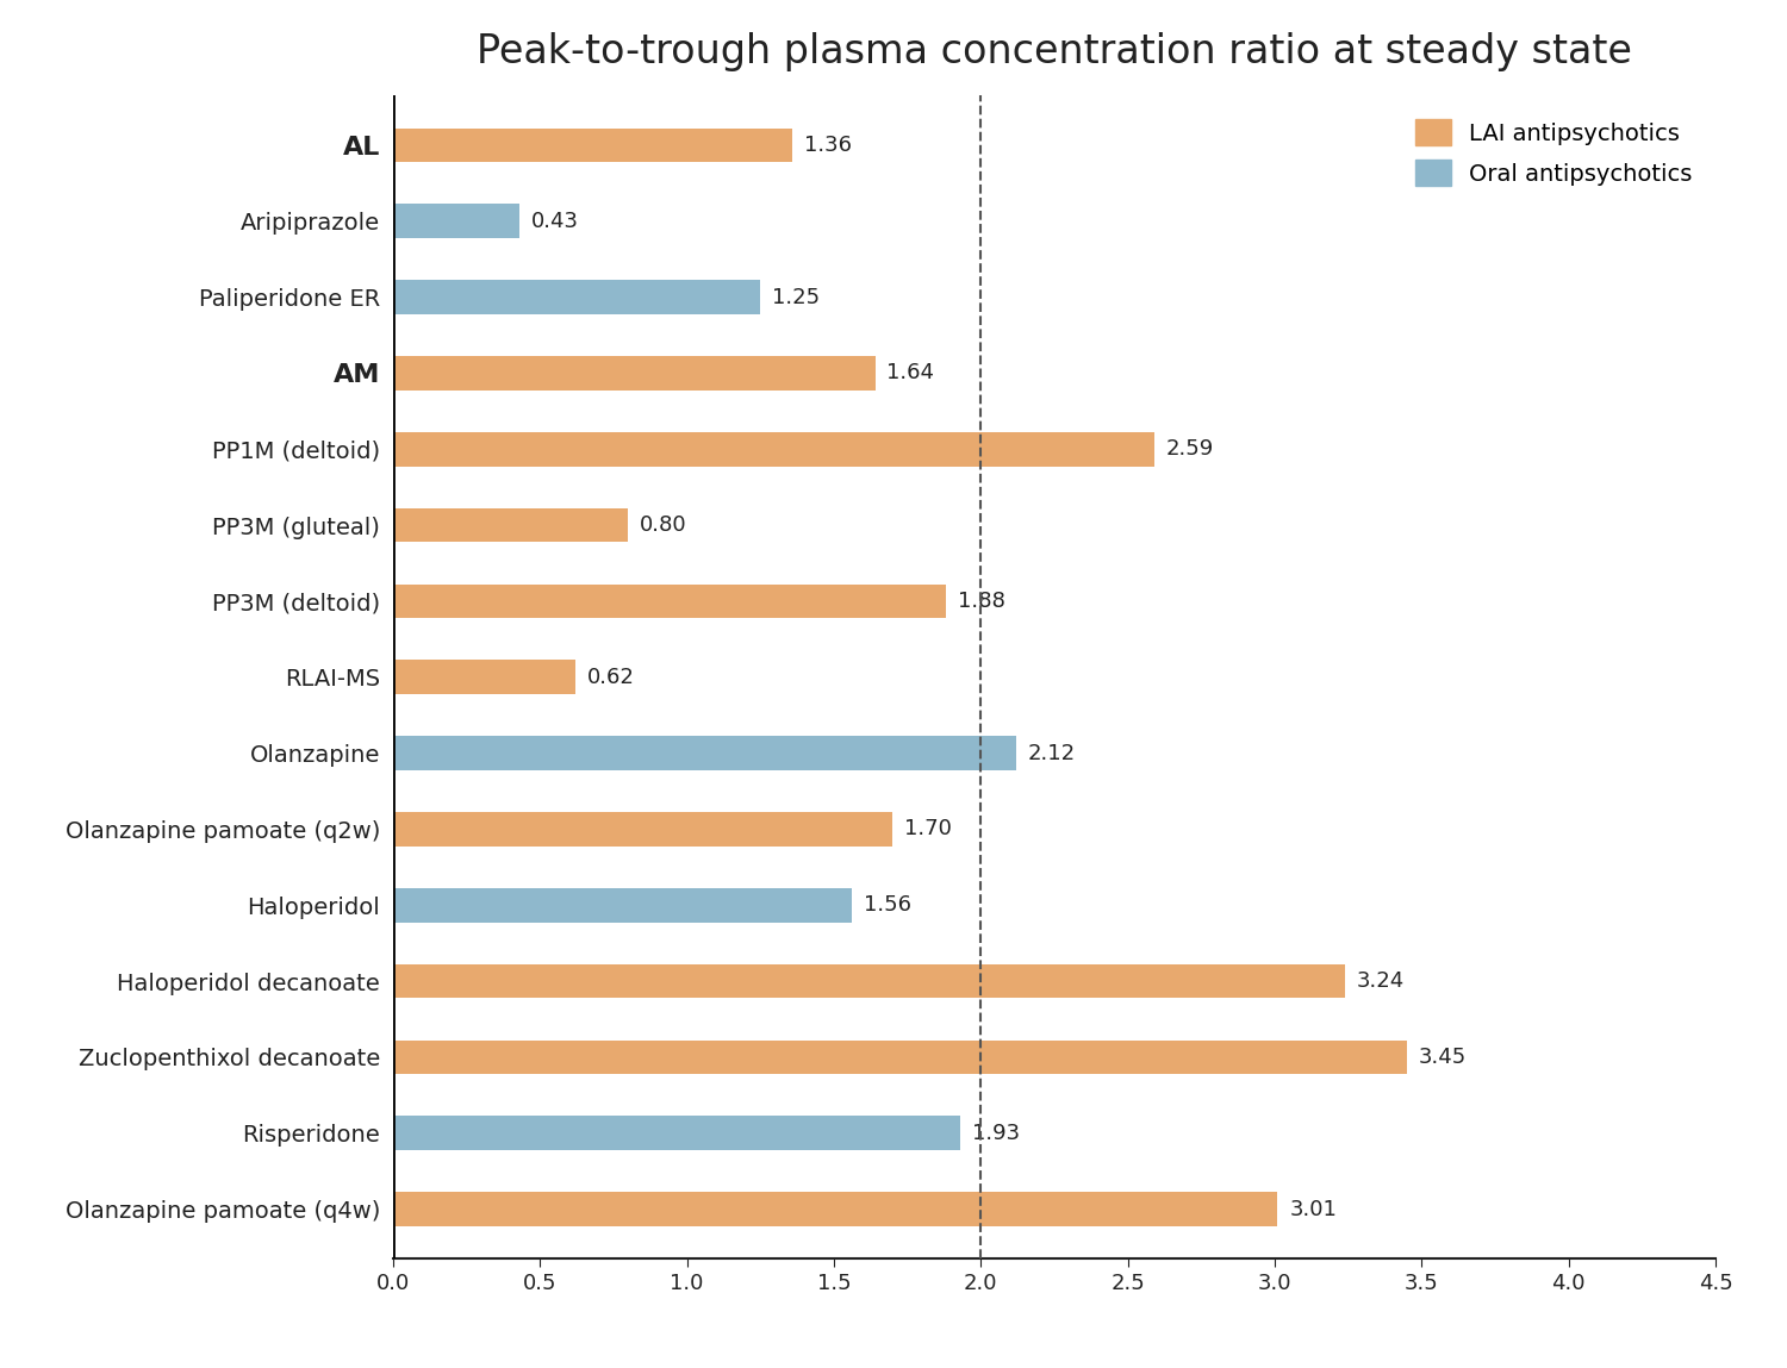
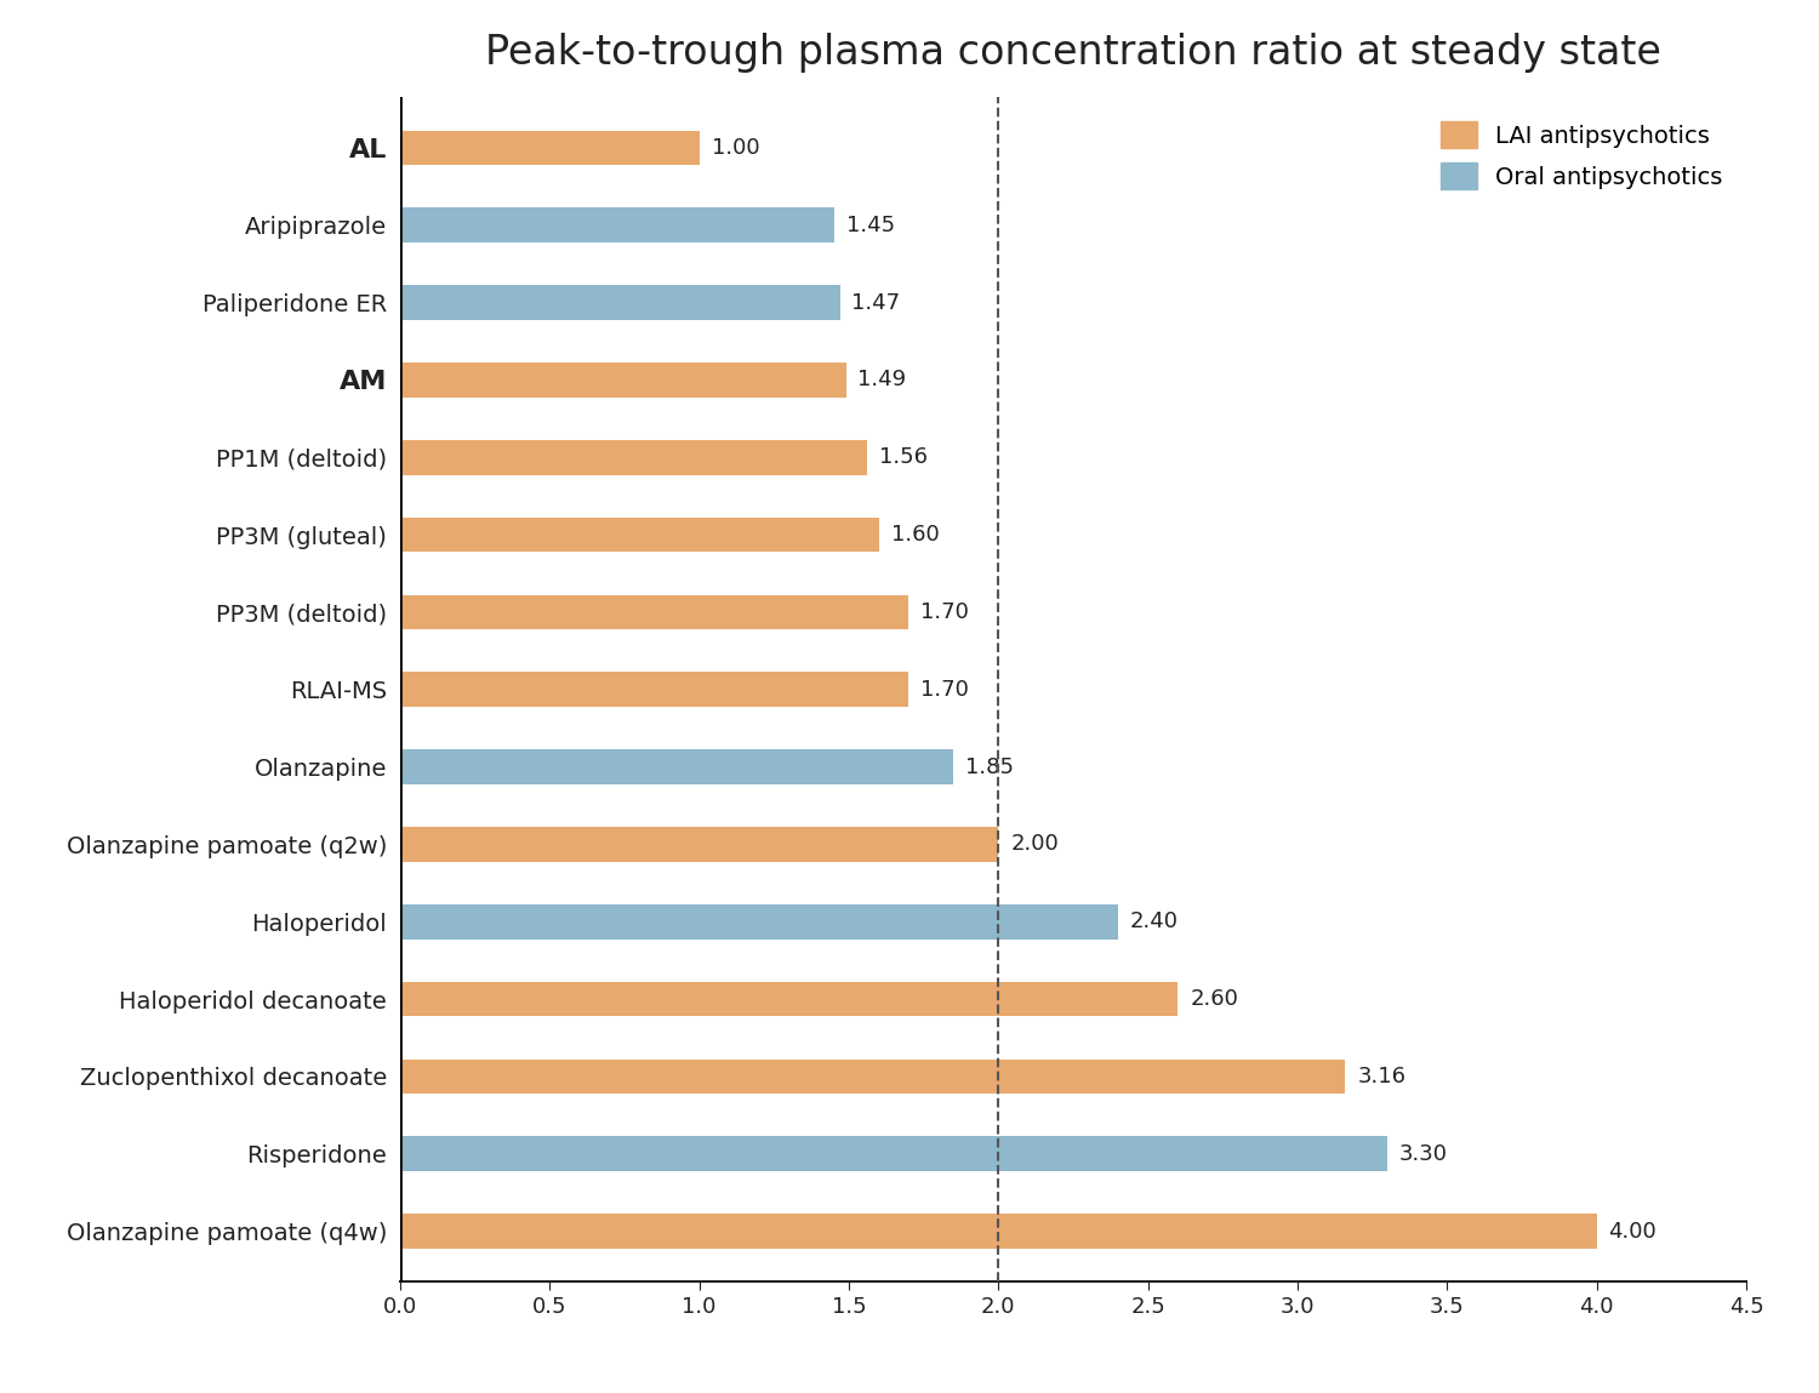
AL: 1.36 -> 1.00
Aripiprazole: 0.43 -> 1.45
Paliperidone ER: 1.25 -> 1.47
AM: 1.64 -> 1.49
PP1M (deltoid): 2.59 -> 1.56
PP3M (gluteal): 0.80 -> 1.60
PP3M (deltoid): 1.88 -> 1.70
RLAI-MS: 0.62 -> 1.70
Olanzapine: 2.12 -> 1.85
Olanzapine pamoate (q2w): 1.70 -> 2.00
Haloperidol: 1.56 -> 2.40
Haloperidol decanoate: 3.24 -> 2.60
Zuclopenthixol decanoate: 3.45 -> 3.16
Risperidone: 1.93 -> 3.30
Olanzapine pamoate (q4w): 3.01 -> 4.00
